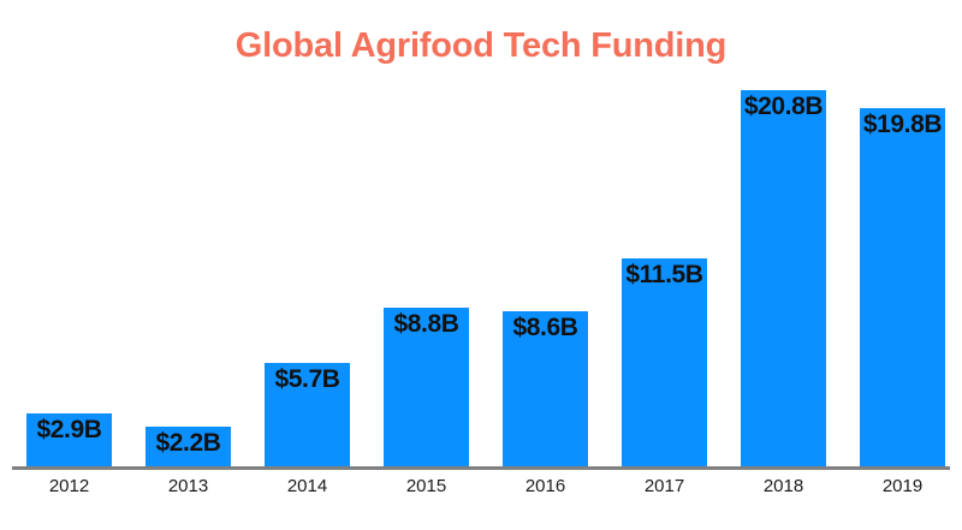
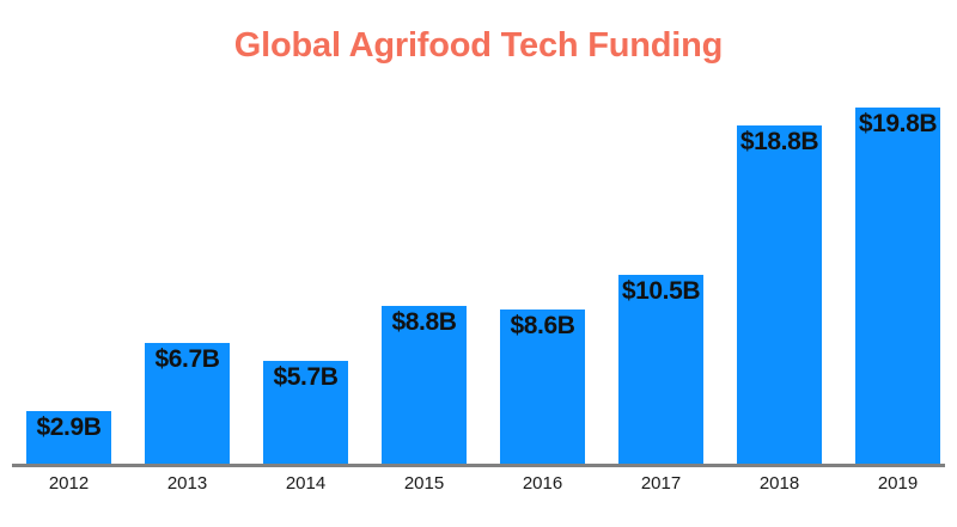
2013: $2.2B -> $6.7B
2017: $11.5B -> $10.5B
2018: $20.8B -> $18.8B
